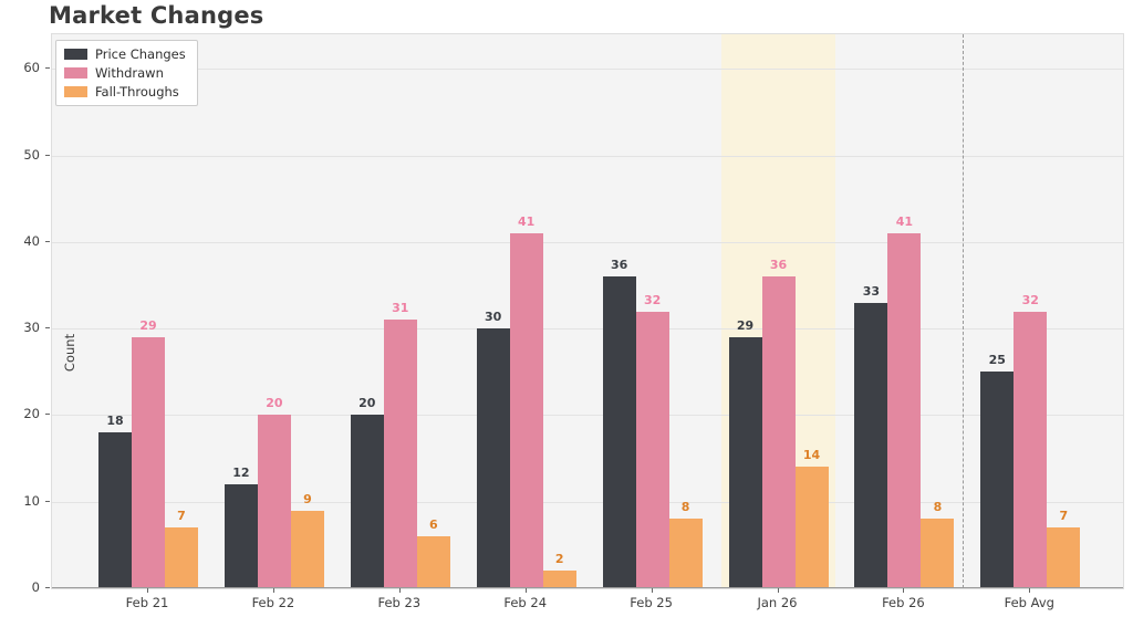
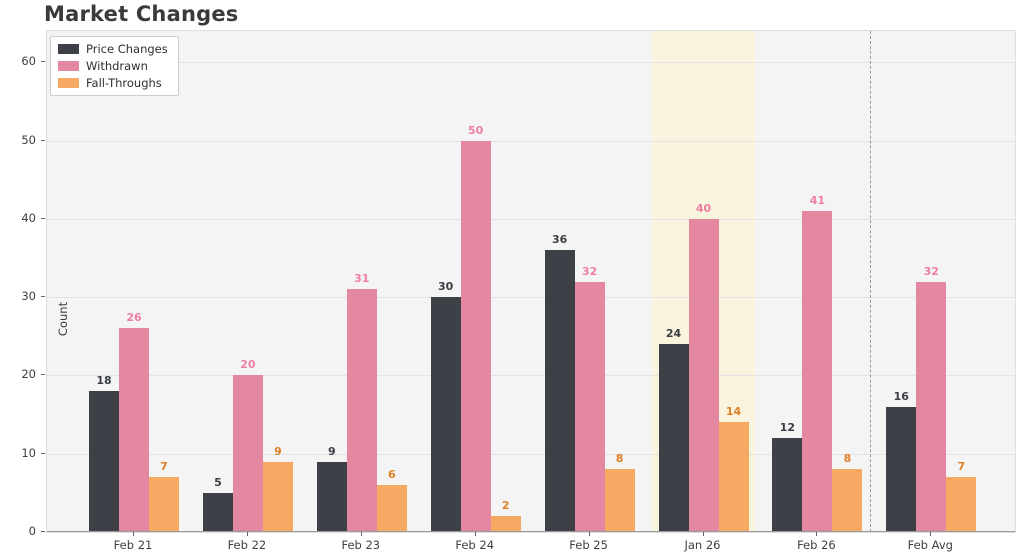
Withdrawn/Feb 21: 29 -> 26
Price Changes/Feb 22: 12 -> 5
Price Changes/Feb 23: 20 -> 9
Withdrawn/Feb 24: 41 -> 50
Price Changes/Jan 26: 29 -> 24
Withdrawn/Jan 26: 36 -> 40
Price Changes/Feb 26: 33 -> 12
Price Changes/Feb Avg: 25 -> 16
